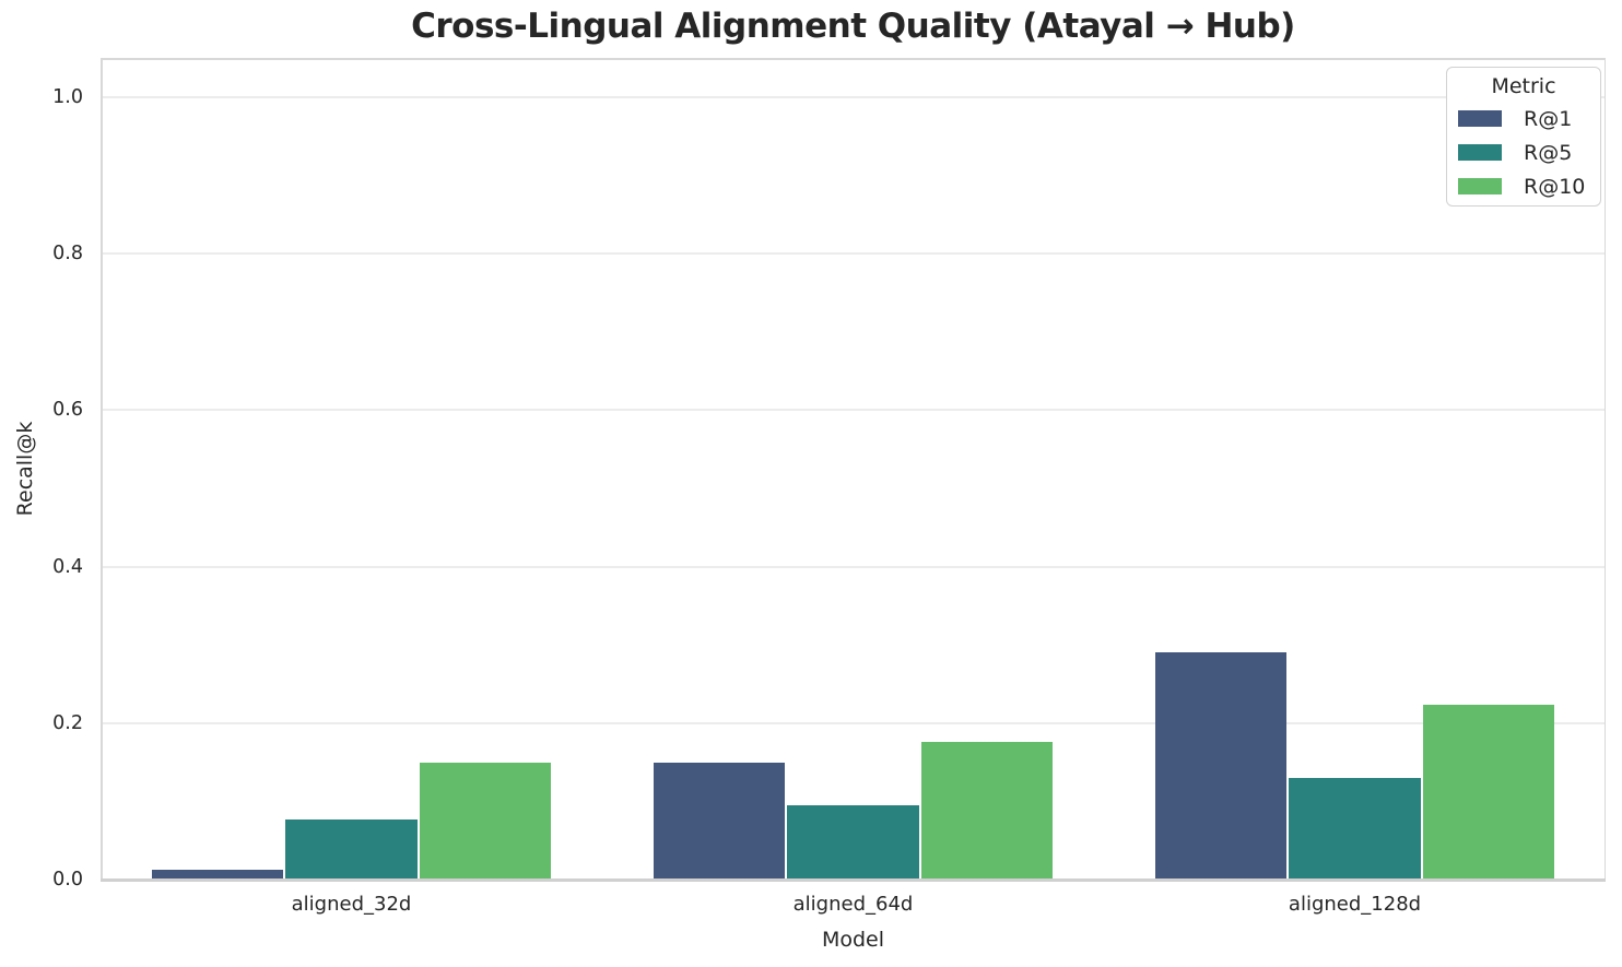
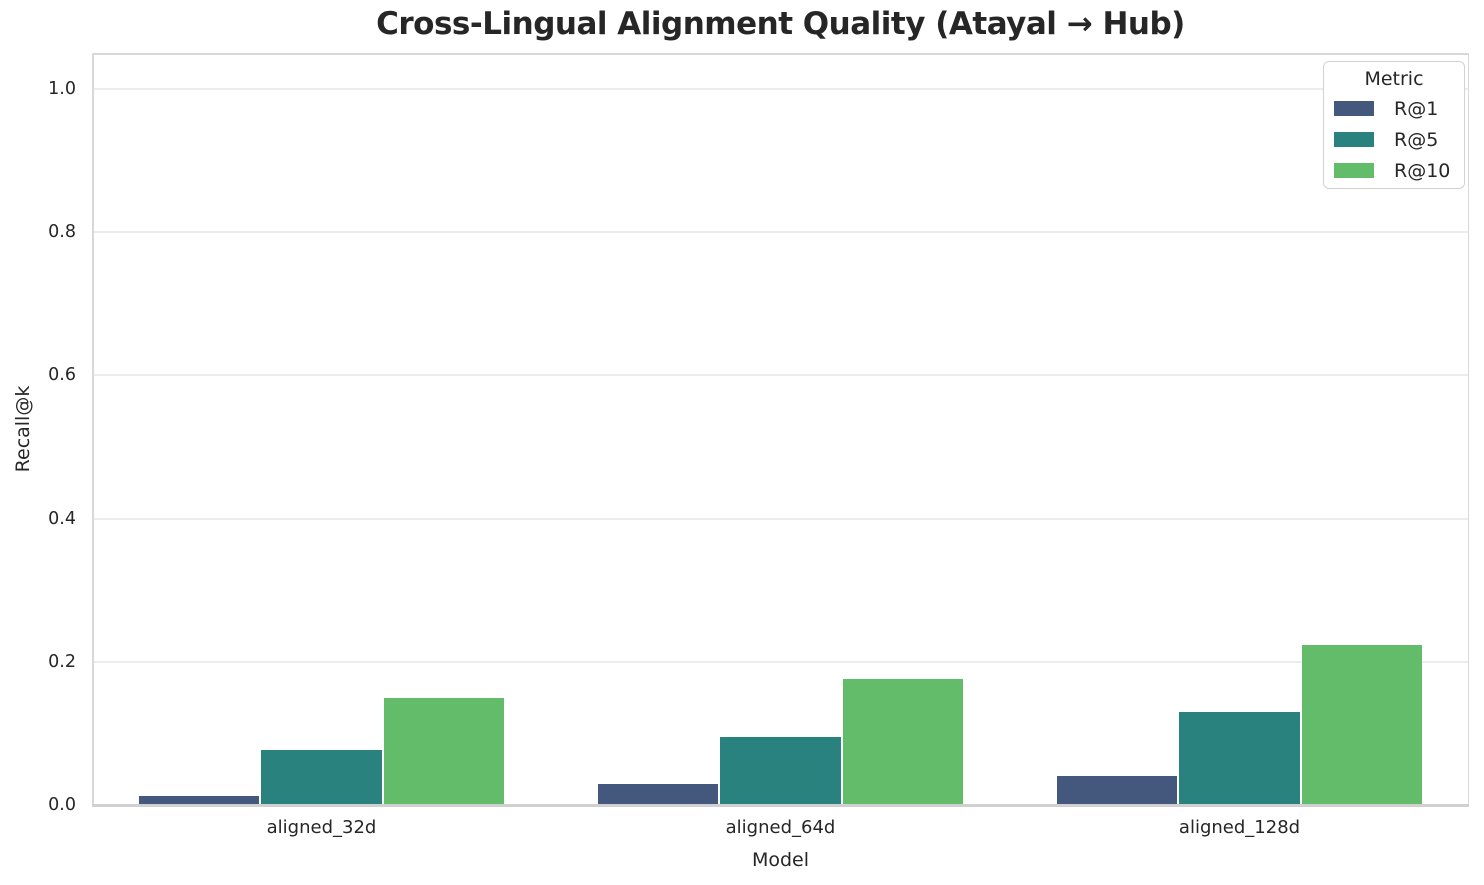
R@1/aligned_64d: 0.15 -> 0.03
R@1/aligned_128d: 0.29 -> 0.04
